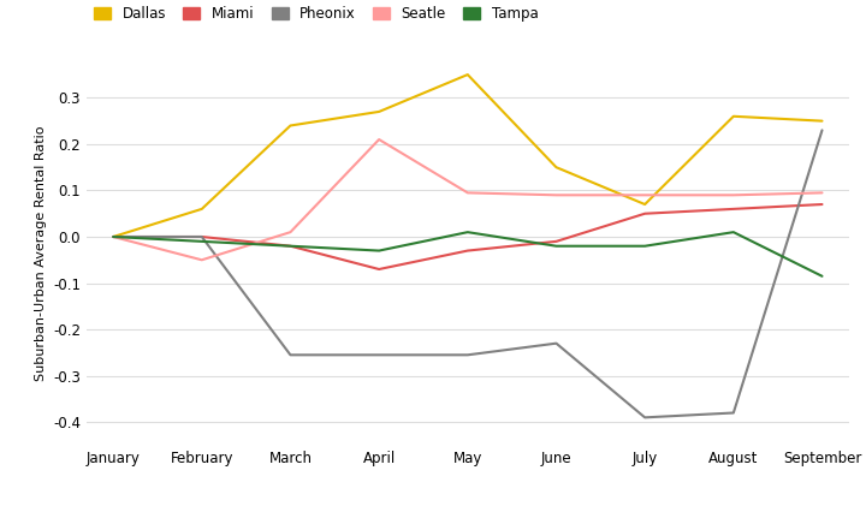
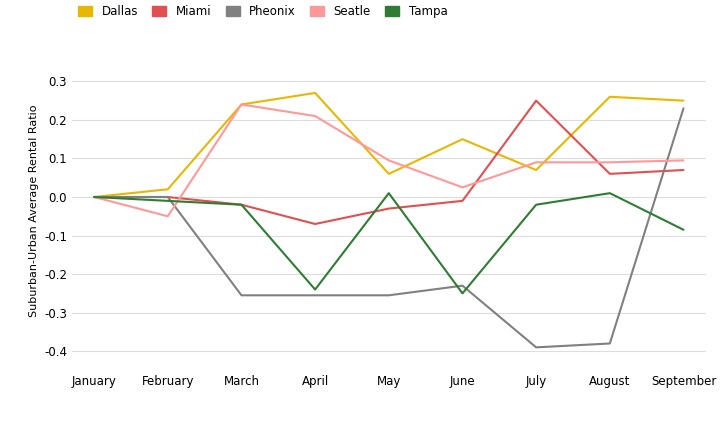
Dallas/February: 0.06 -> 0.02
Seatle/March: 0.010 -> 0.240
Tampa/April: -0.030 -> -0.240
Dallas/May: 0.35 -> 0.06
Seatle/June: 0.090 -> 0.025
Tampa/June: -0.020 -> -0.250
Miami/July: 0.05 -> 0.25
